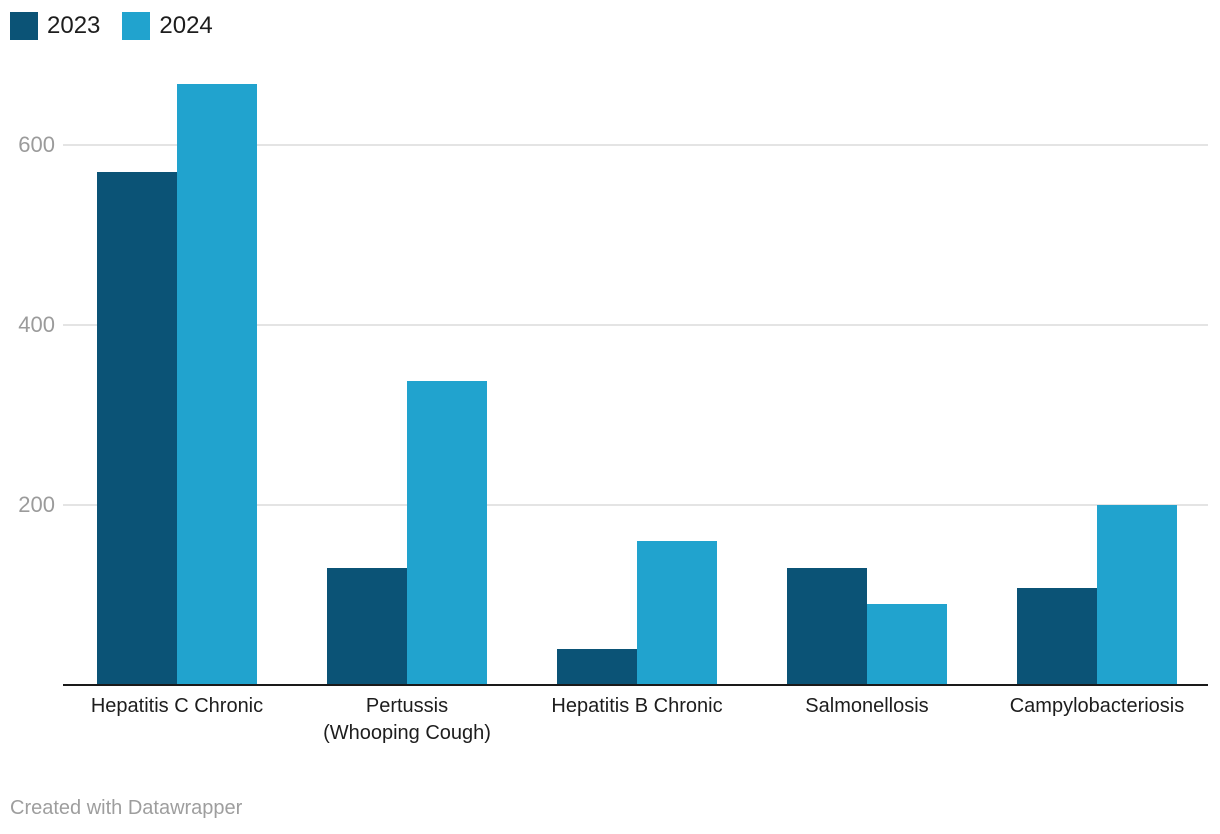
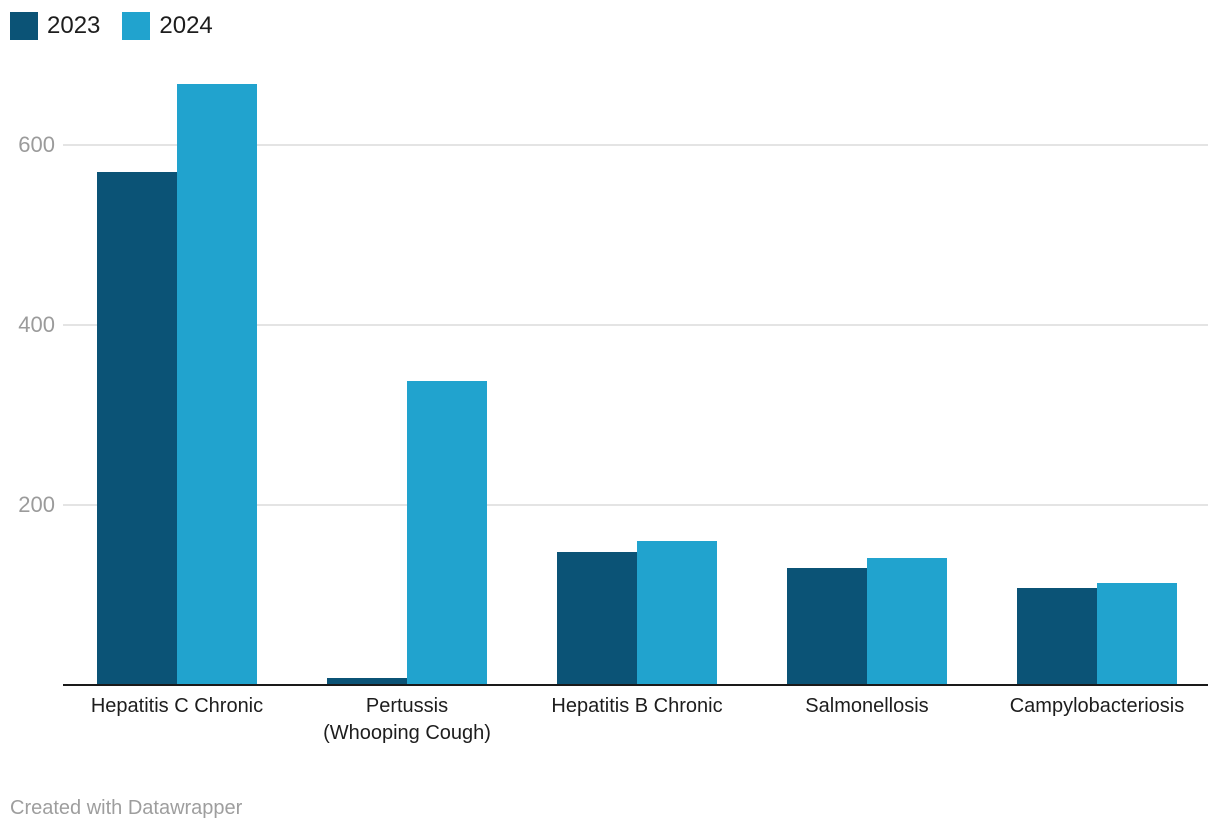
2023/Pertussis (Whooping Cough): 130 -> 10
2023/Hepatitis B Chronic: 40 -> 150
2024/Salmonellosis: 90 -> 140
2024/Campylobacteriosis: 200 -> 110
